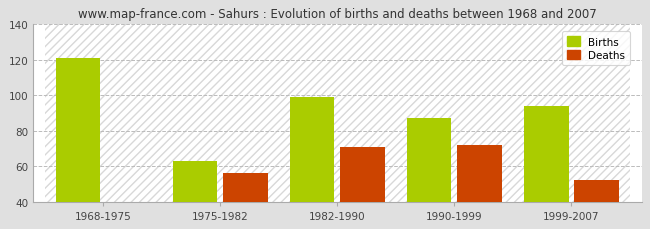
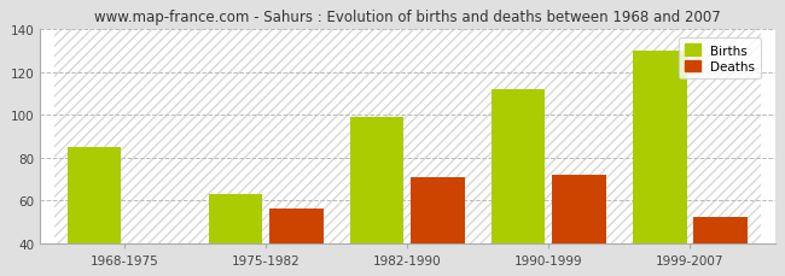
Births/1968-1975: 121 -> 85
Births/1990-1999: 87 -> 112
Births/1999-2007: 94 -> 130
